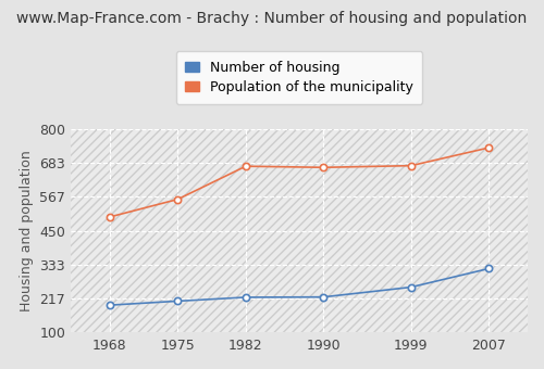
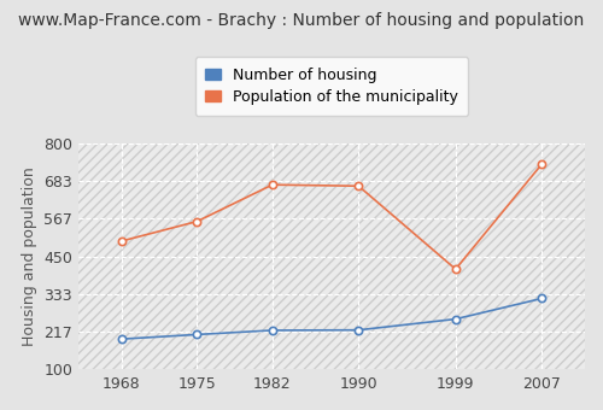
Population of the municipality/1999: 674 -> 410
